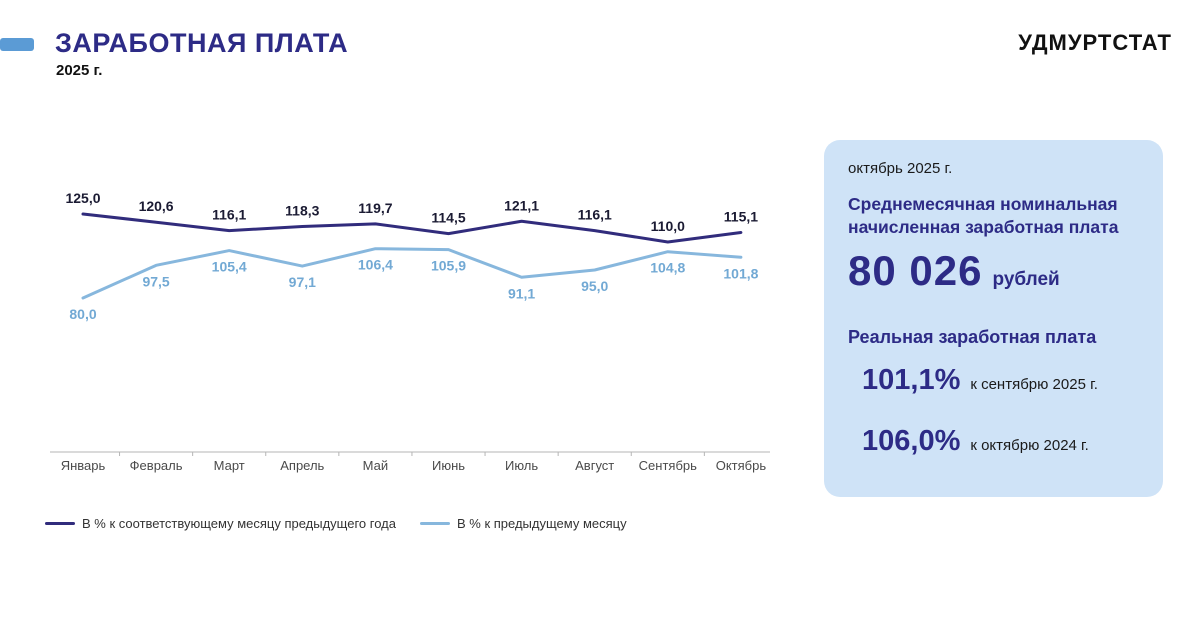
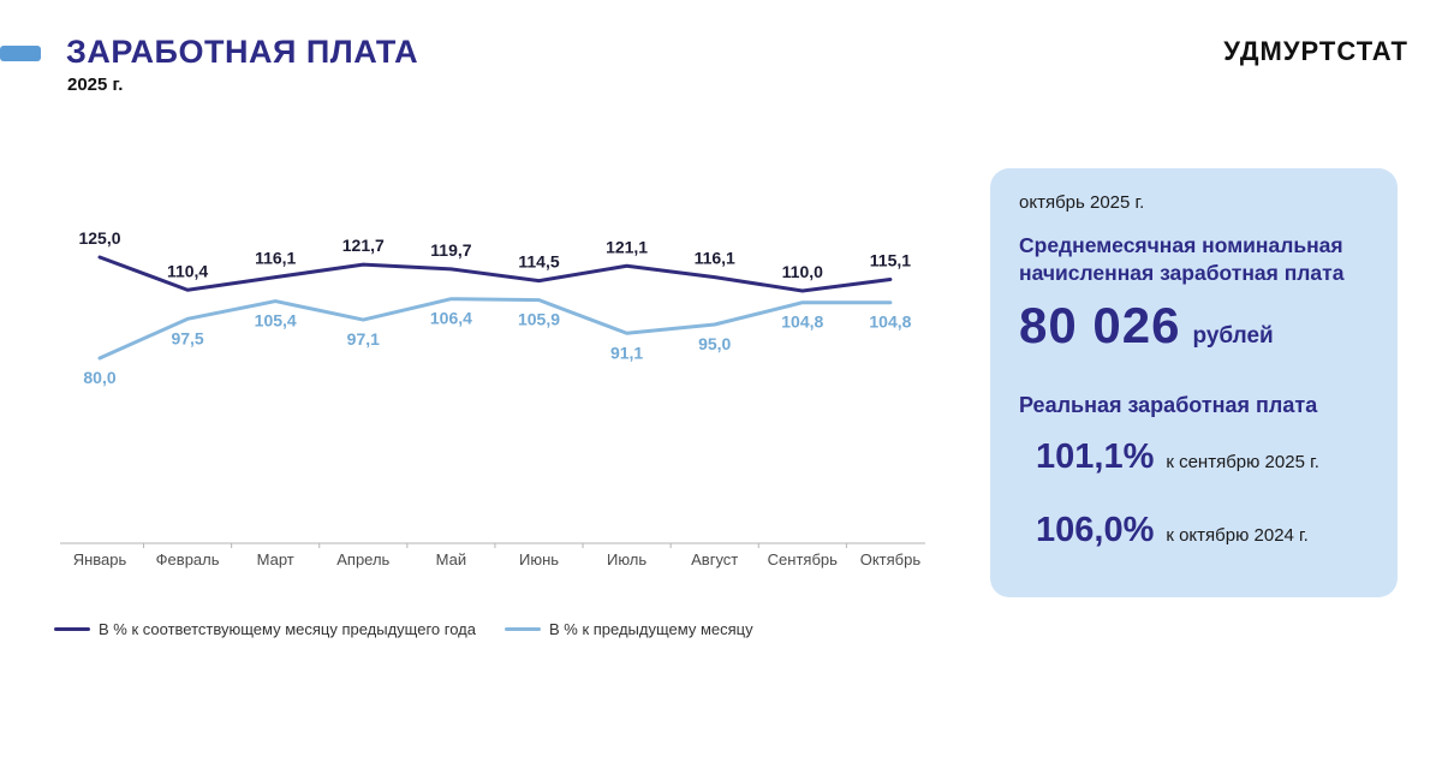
В % к соответствующему месяцу предыдущего года/Февраль: 120,6 -> 110,4
В % к соответствующему месяцу предыдущего года/Апрель: 118,3 -> 121,7
В % к предыдущему месяцу/Октябрь: 101,8 -> 104,8
